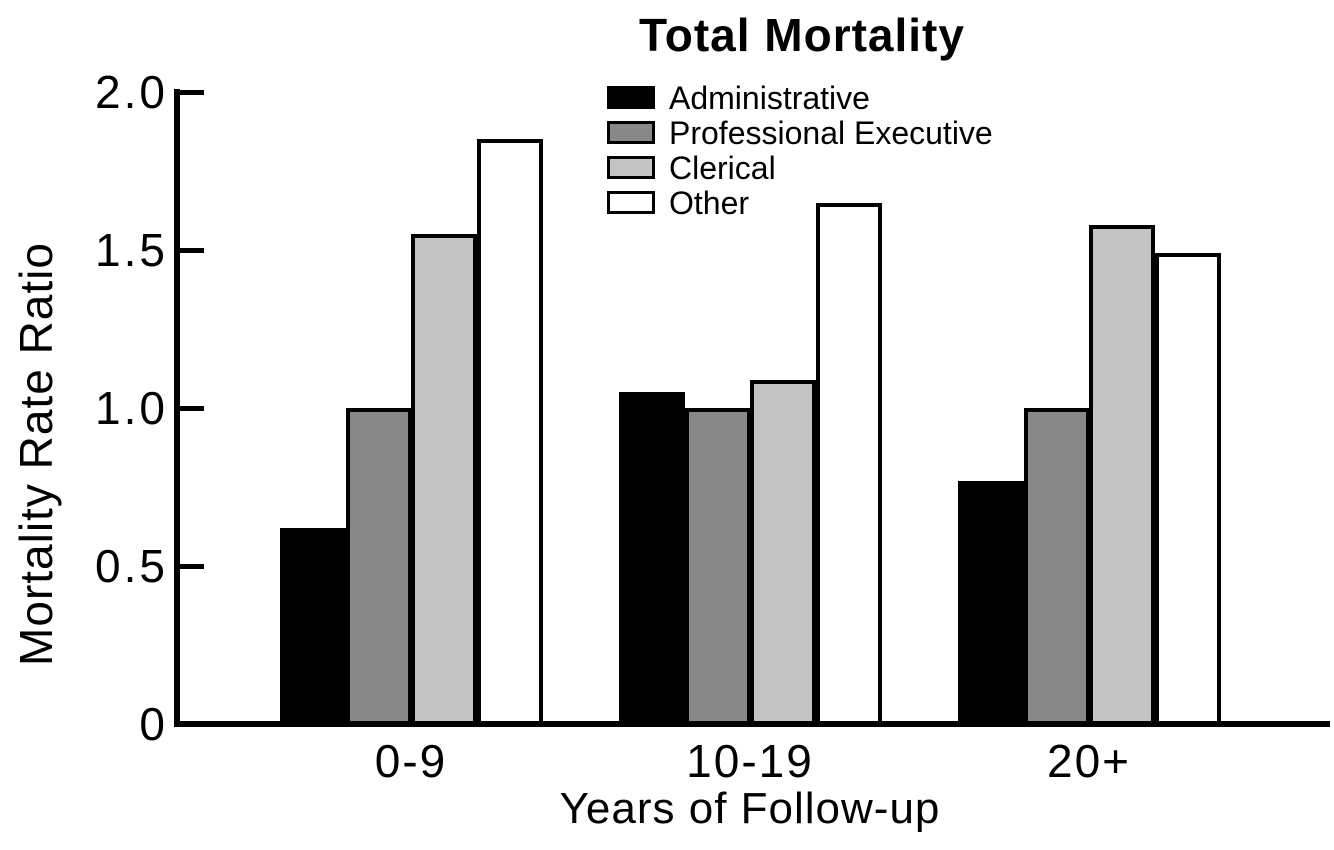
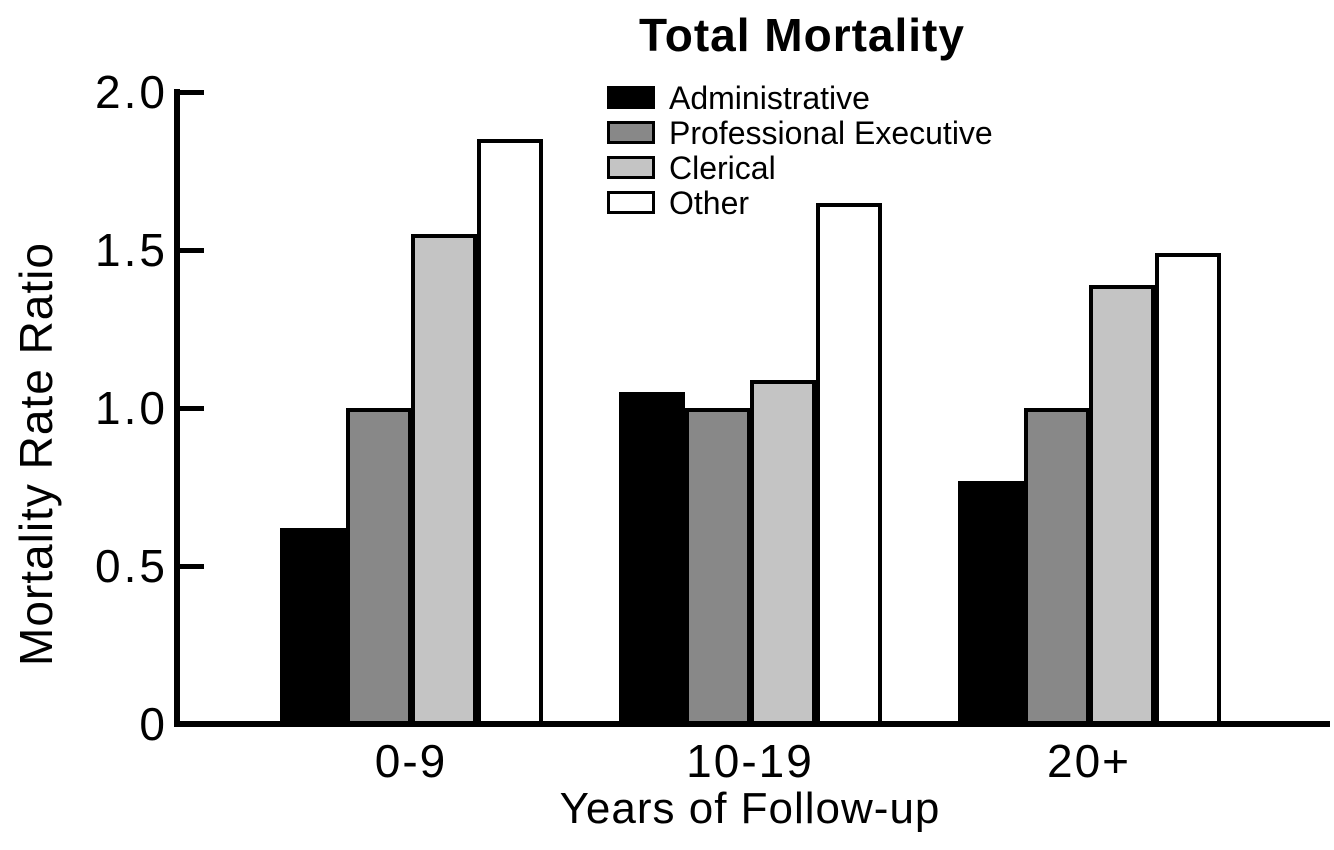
Clerical/20+: 1.58 -> 1.39
